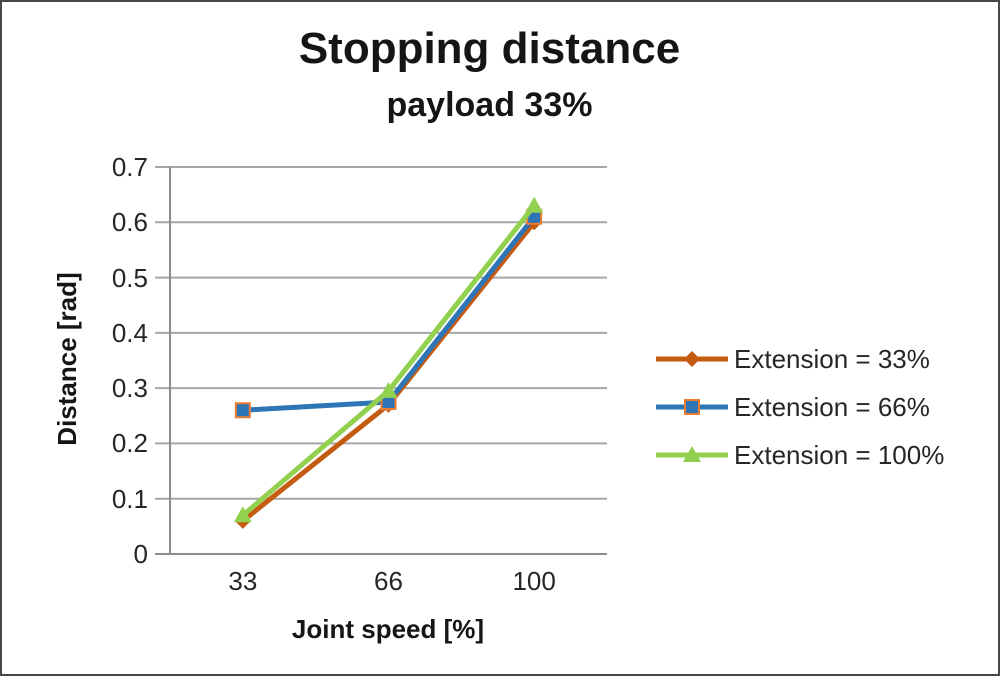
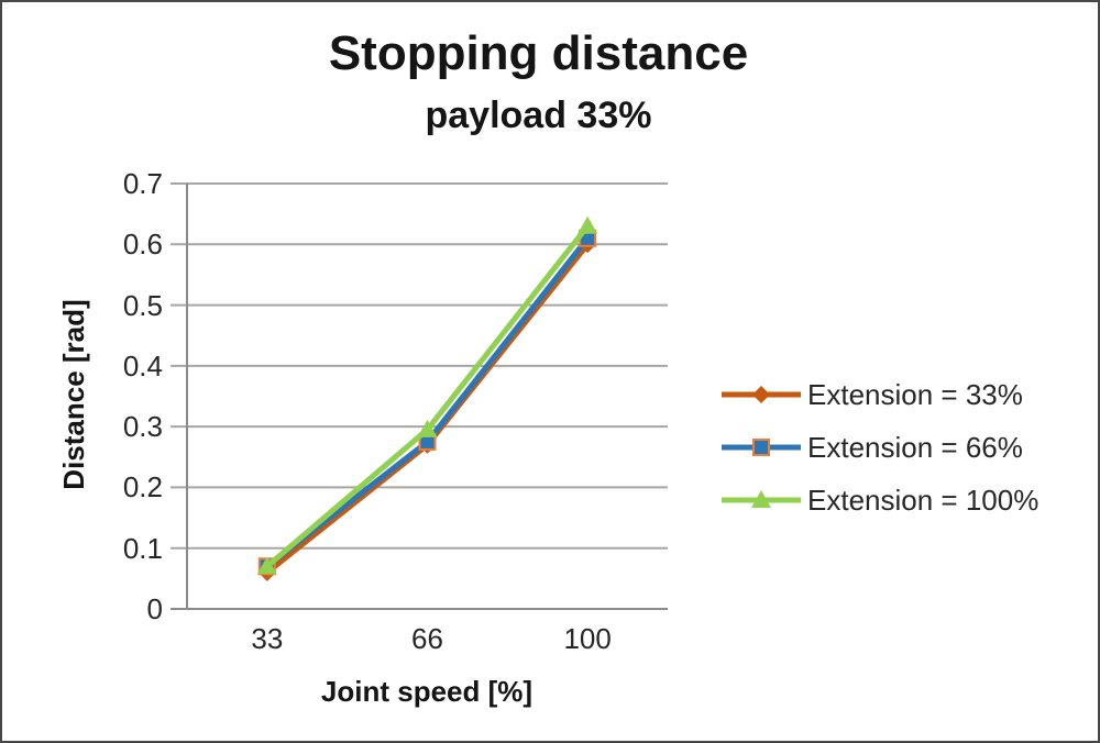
Extension = 66%/33: 0.26 -> 0.07
